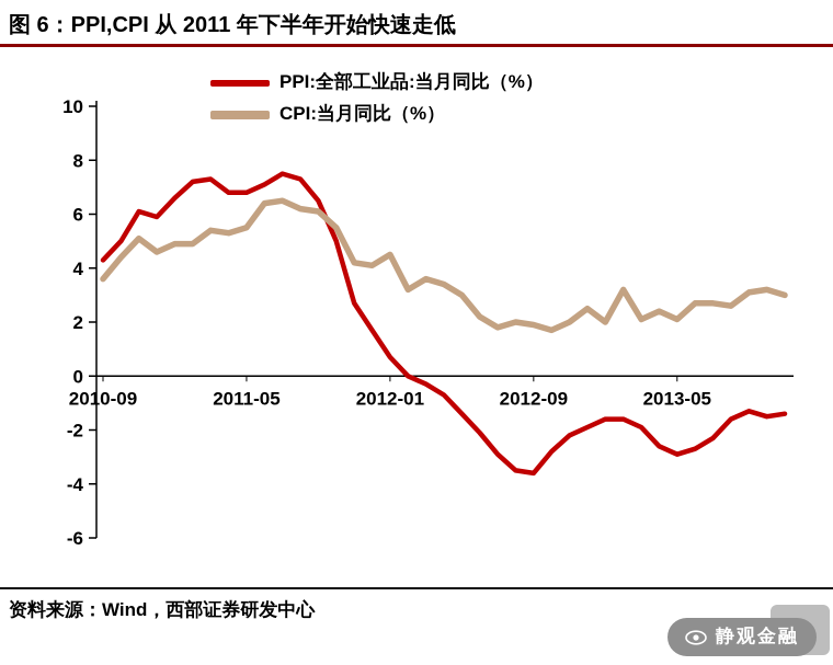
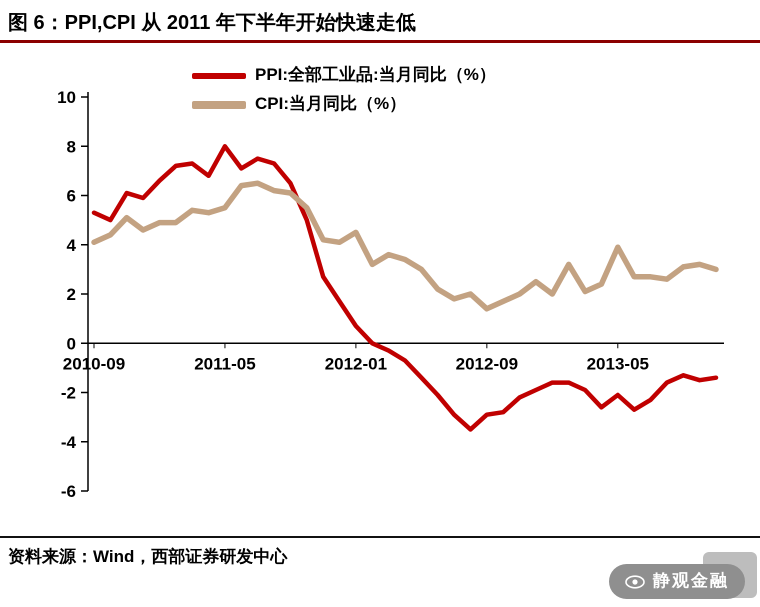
PPI:全部工业品:当月同比（%）/2010-09: 4.3 -> 5.3
CPI:当月同比（%）/2010-09: 3.6 -> 4.1
PPI:全部工业品:当月同比（%）/2011-05: 6.8 -> 8.0
PPI:全部工业品:当月同比（%）/2012-09: -3.6 -> -2.9
CPI:当月同比（%）/2012-09: 1.9 -> 1.4
PPI:全部工业品:当月同比（%）/2013-05: -2.9 -> -2.1
CPI:当月同比（%）/2013-05: 2.1 -> 3.9
